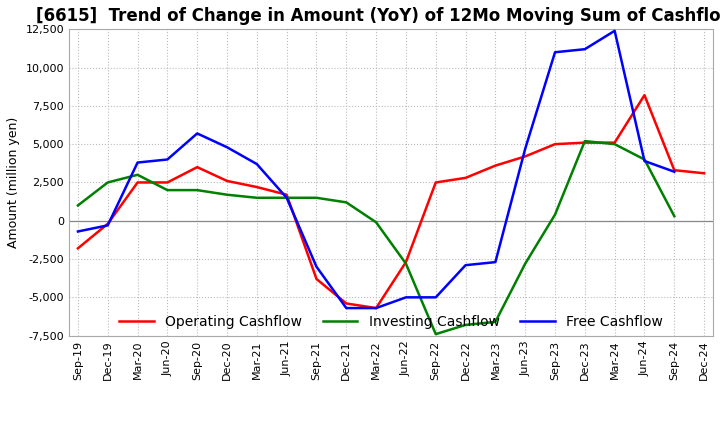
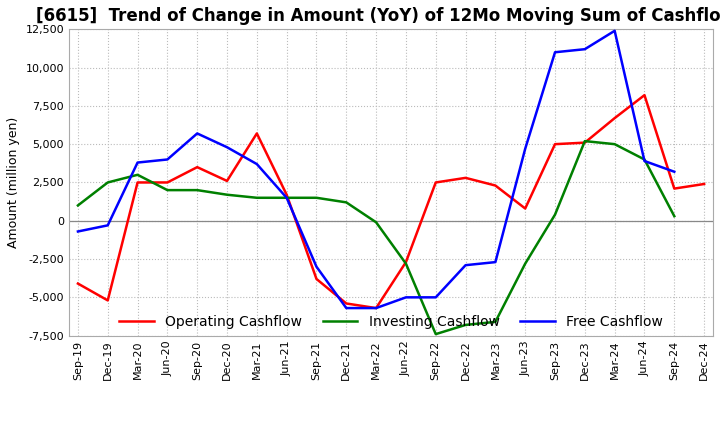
Operating Cashflow/Sep-19: -1,800 -> -4,100
Operating Cashflow/Dec-19: -200 -> -5,200
Operating Cashflow/Mar-21: 2,200 -> 5,700
Operating Cashflow/Mar-23: 3,600 -> 2,300
Operating Cashflow/Jun-23: 4,200 -> 800
Operating Cashflow/Mar-24: 5,100 -> 6,700
Operating Cashflow/Sep-24: 3,300 -> 2,100
Operating Cashflow/Dec-24: 3,100 -> 2,400
